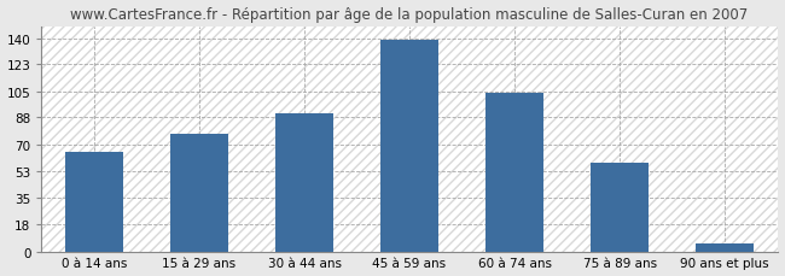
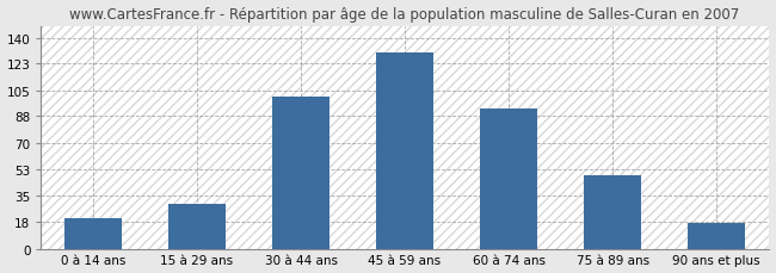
0 à 14 ans: 65 -> 20
15 à 29 ans: 77 -> 30
30 à 44 ans: 91 -> 101
45 à 59 ans: 139 -> 130
60 à 74 ans: 104 -> 93
75 à 89 ans: 58 -> 49
90 ans et plus: 5 -> 17
